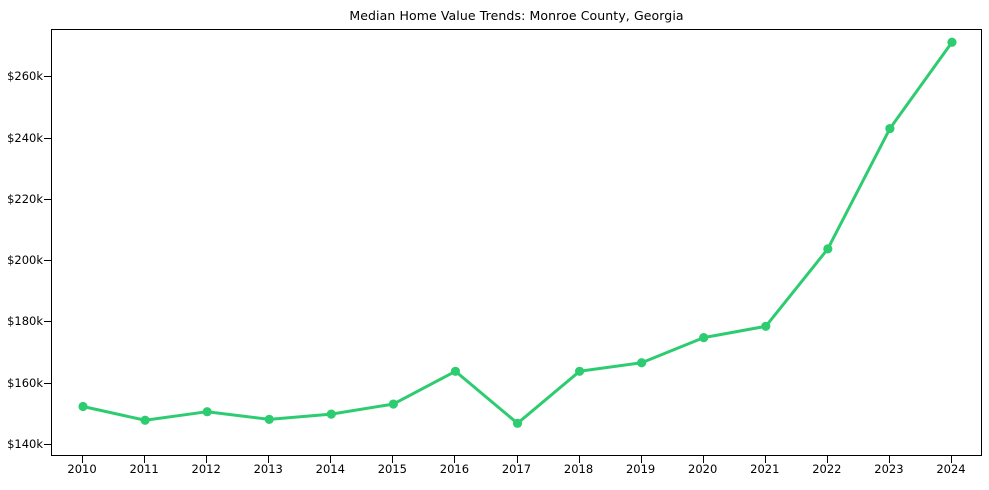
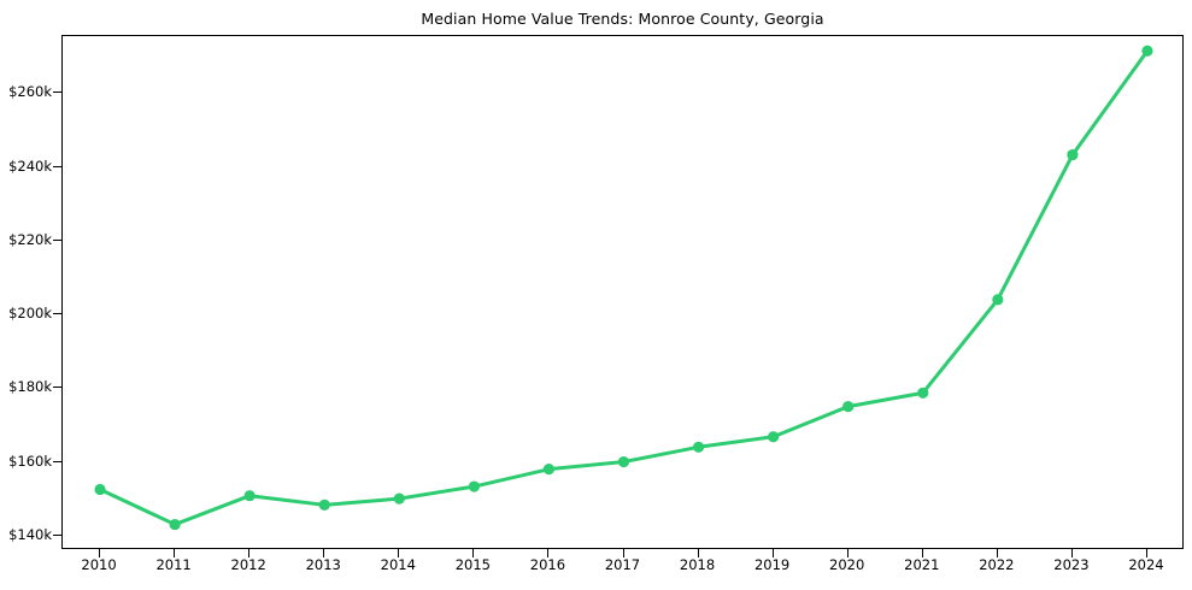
2011: $148k -> $143k
2016: $164k -> $158k
2017: $147k -> $160k
